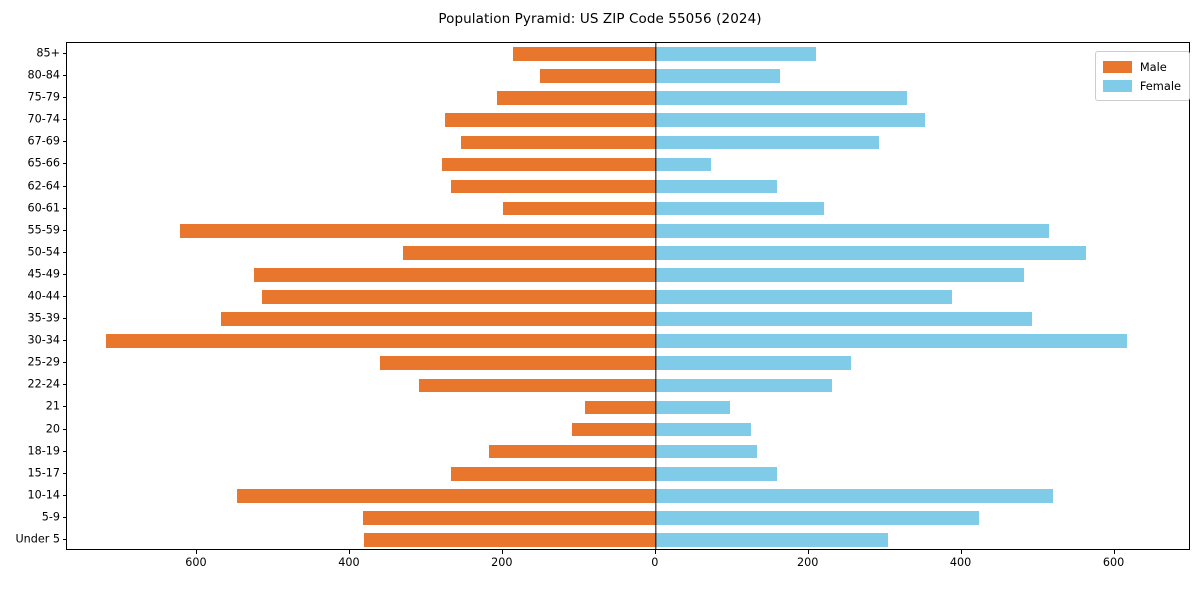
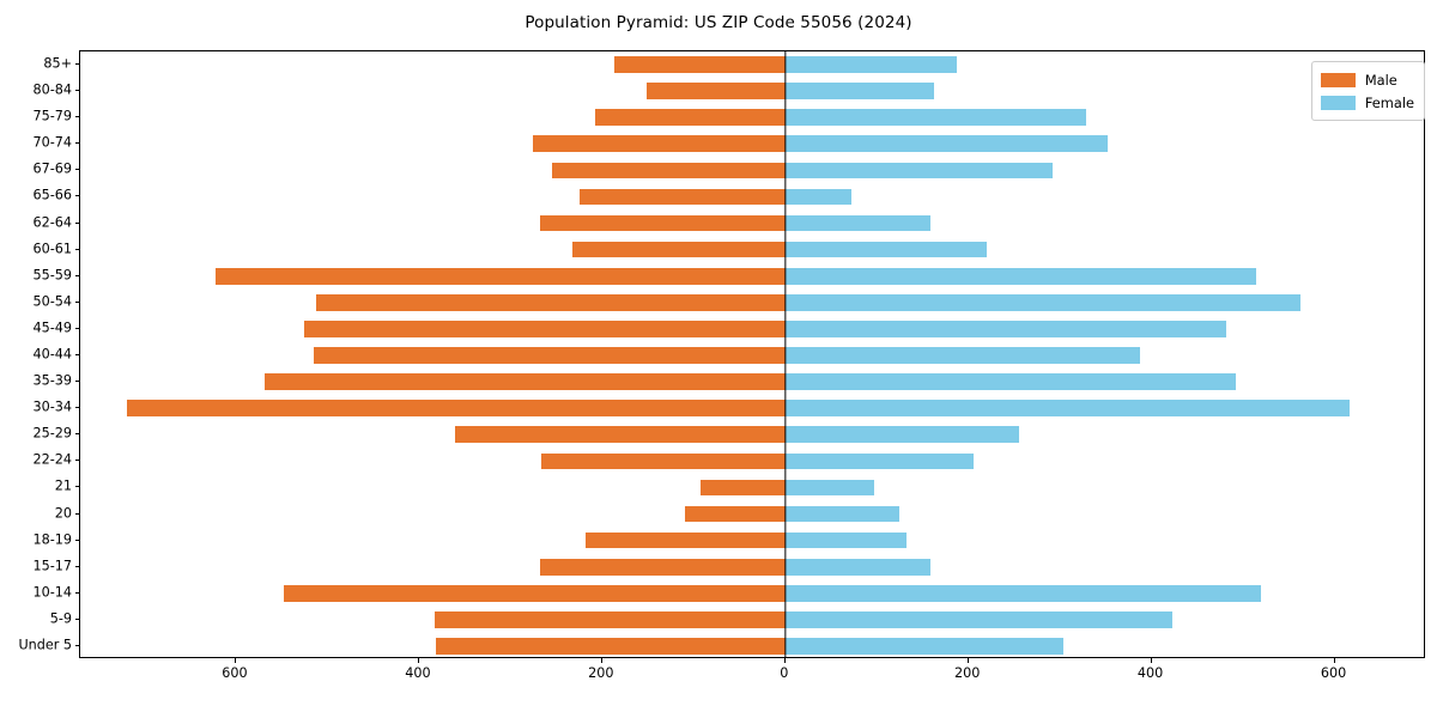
Female/85+: 210 -> 190
Male/65-66: 280 -> 220
Male/60-61: 200 -> 230
Male/50-54: 330 -> 510
Male/22-24: 310 -> 270
Female/22-24: 230 -> 210
